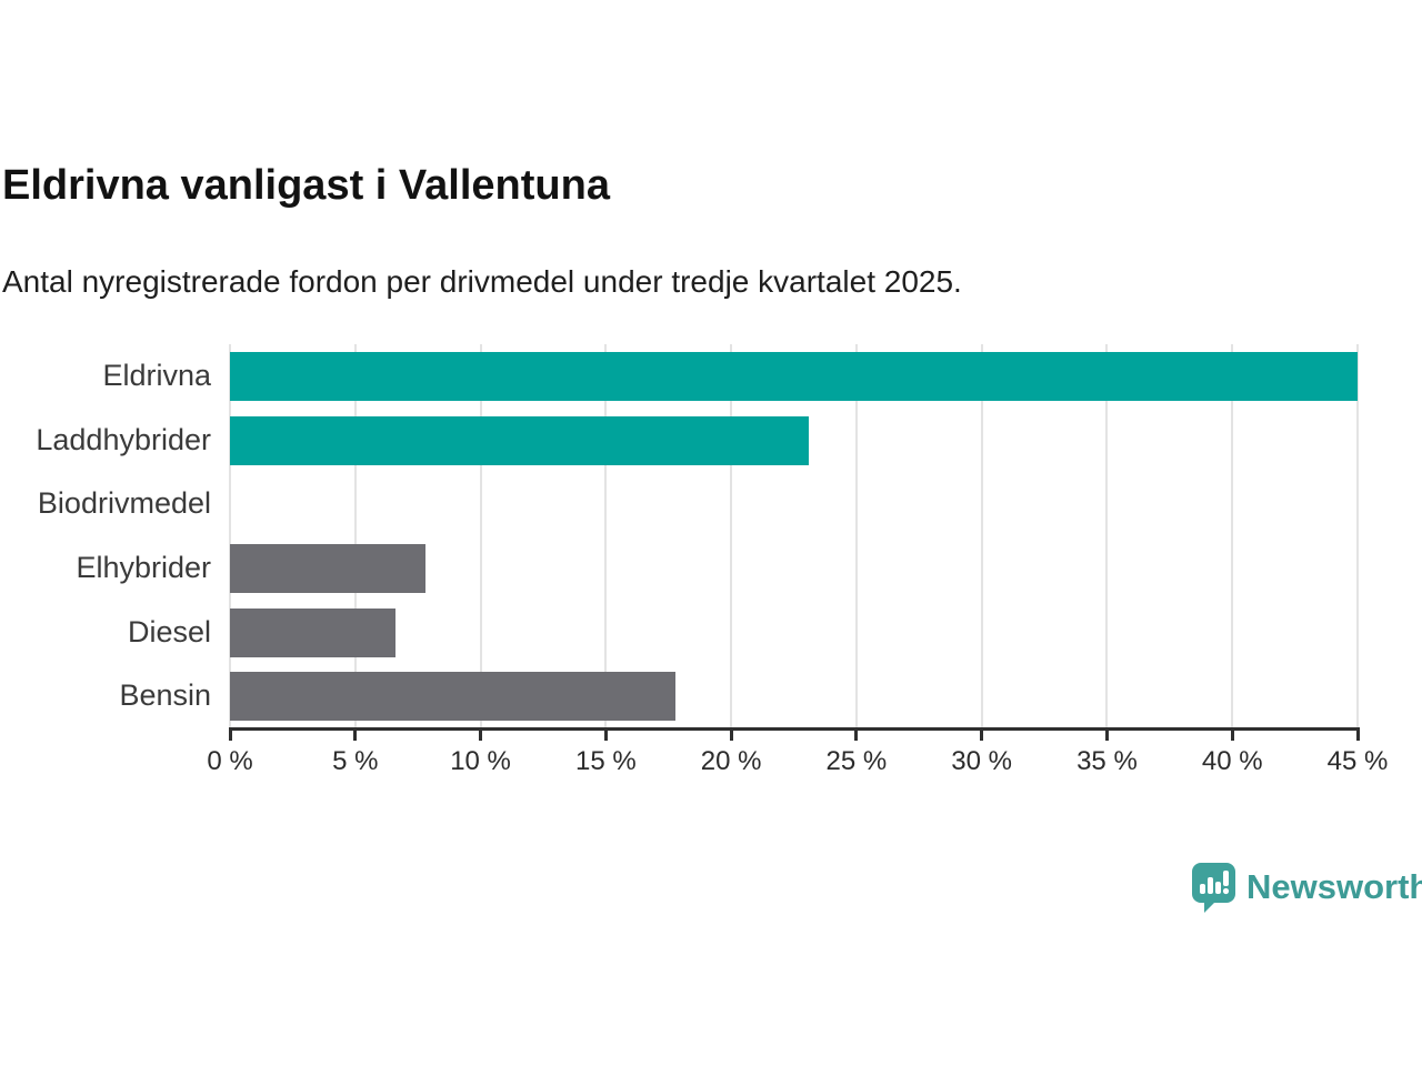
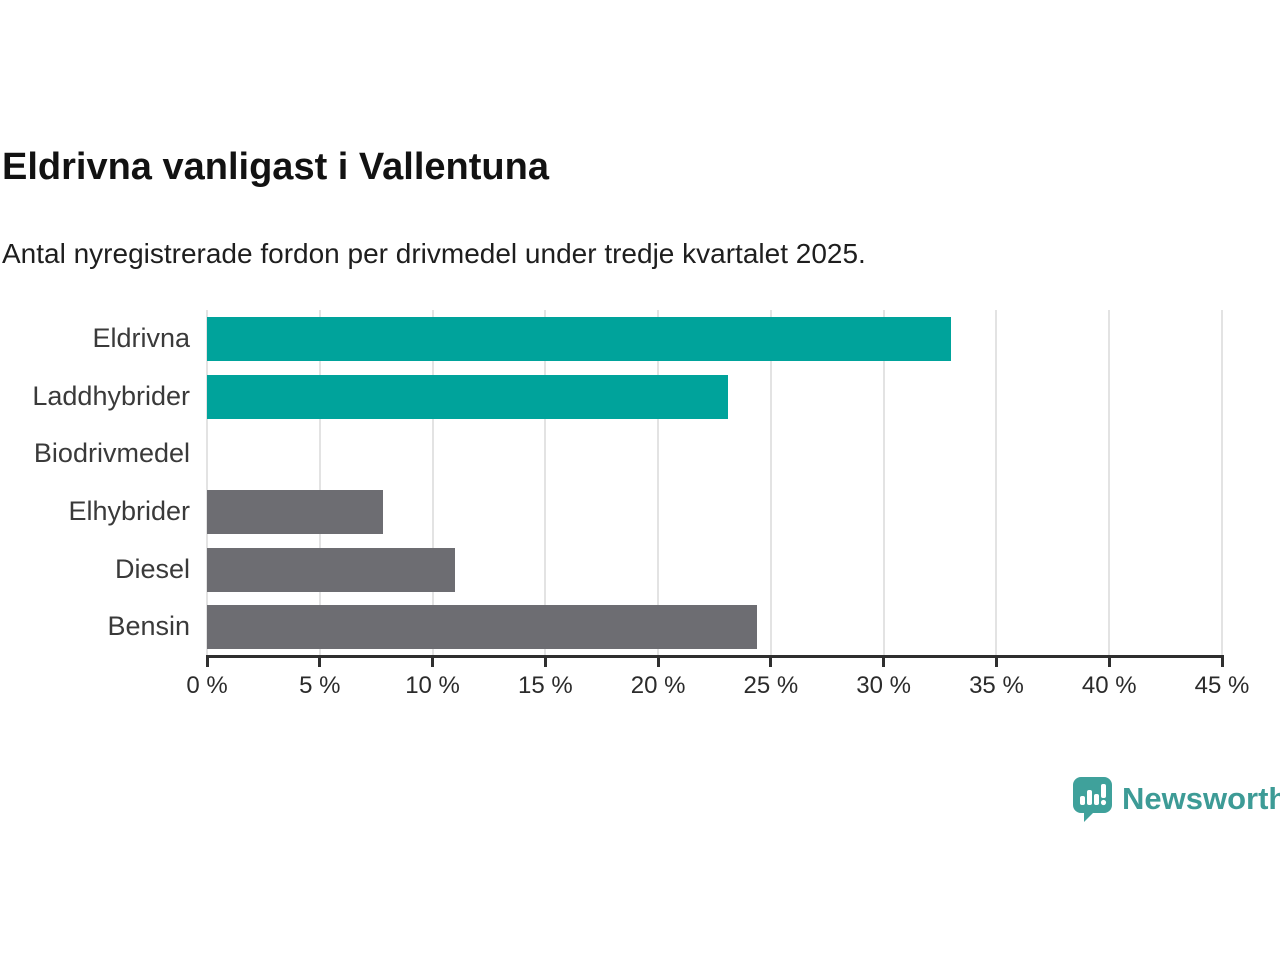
Eldrivna: 45.0% -> 33.0%
Diesel: 6.6% -> 11.0%
Bensin: 17.8% -> 24.4%
